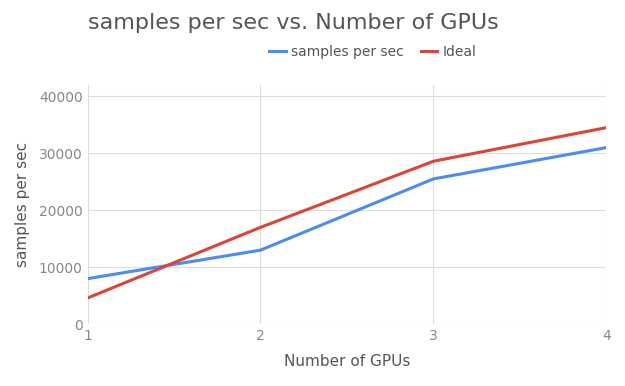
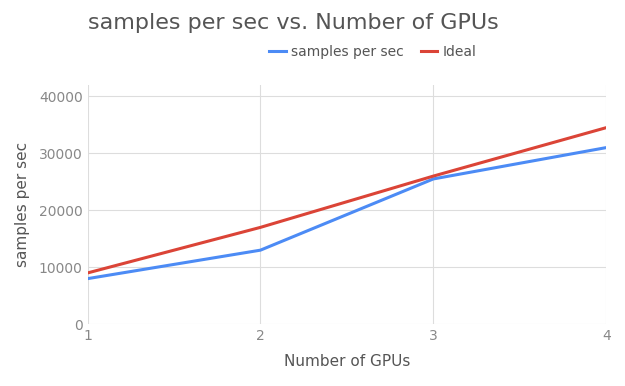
Ideal/1: 4600 -> 9000
Ideal/3: 28600 -> 26000
